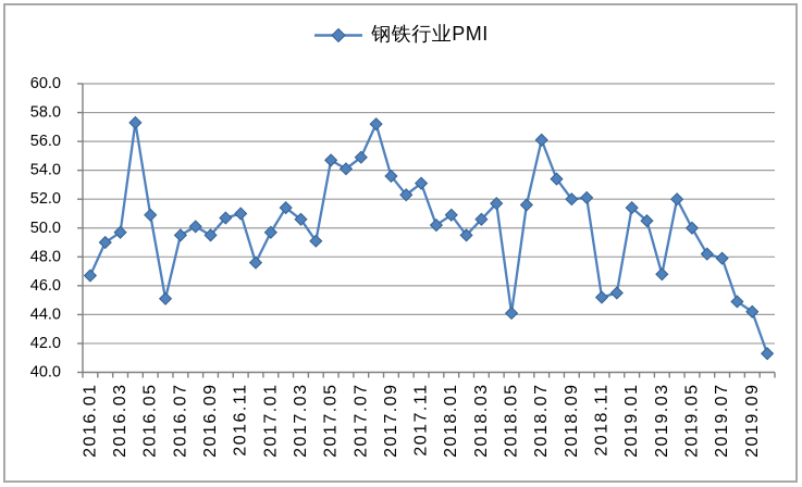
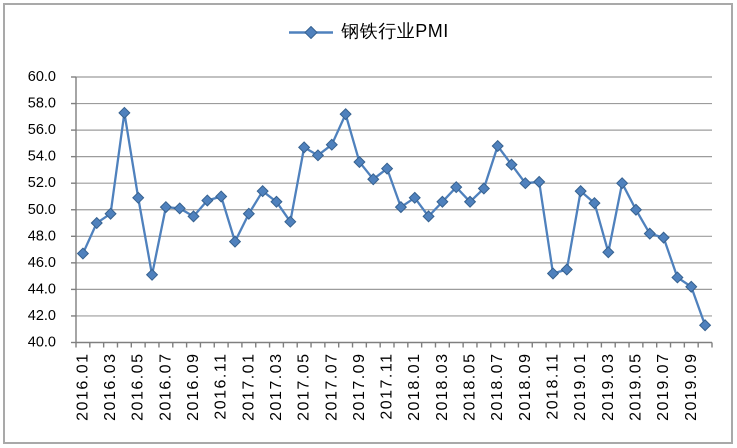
2016.07: 49.5 -> 50.2
2018.05: 44.1 -> 50.6
2018.07: 56.1 -> 54.8
